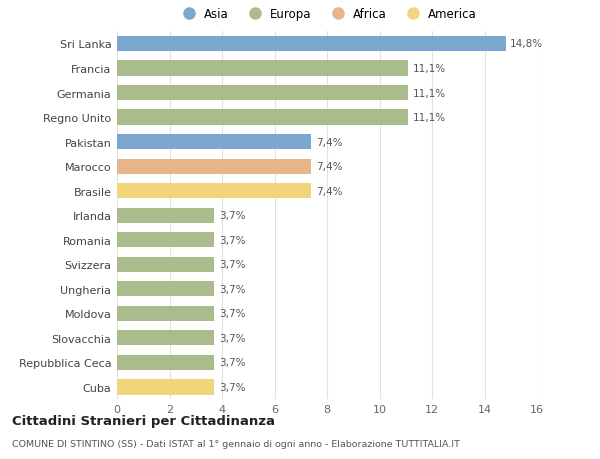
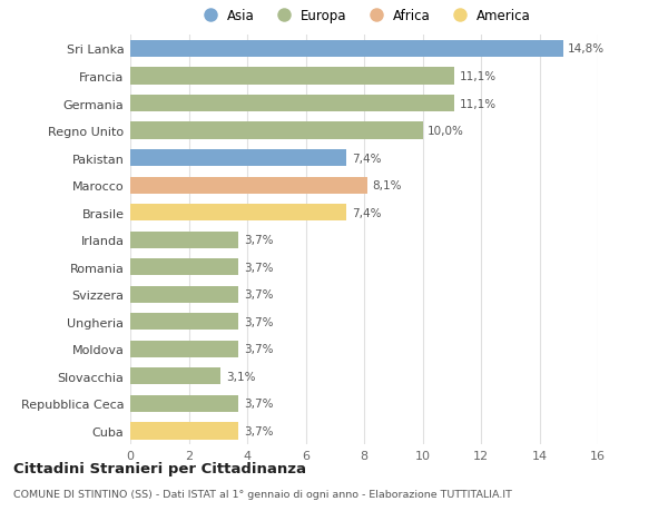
Regno Unito: 11,1% -> 10,0%
Marocco: 7,4% -> 8,1%
Slovacchia: 3,7% -> 3,1%
